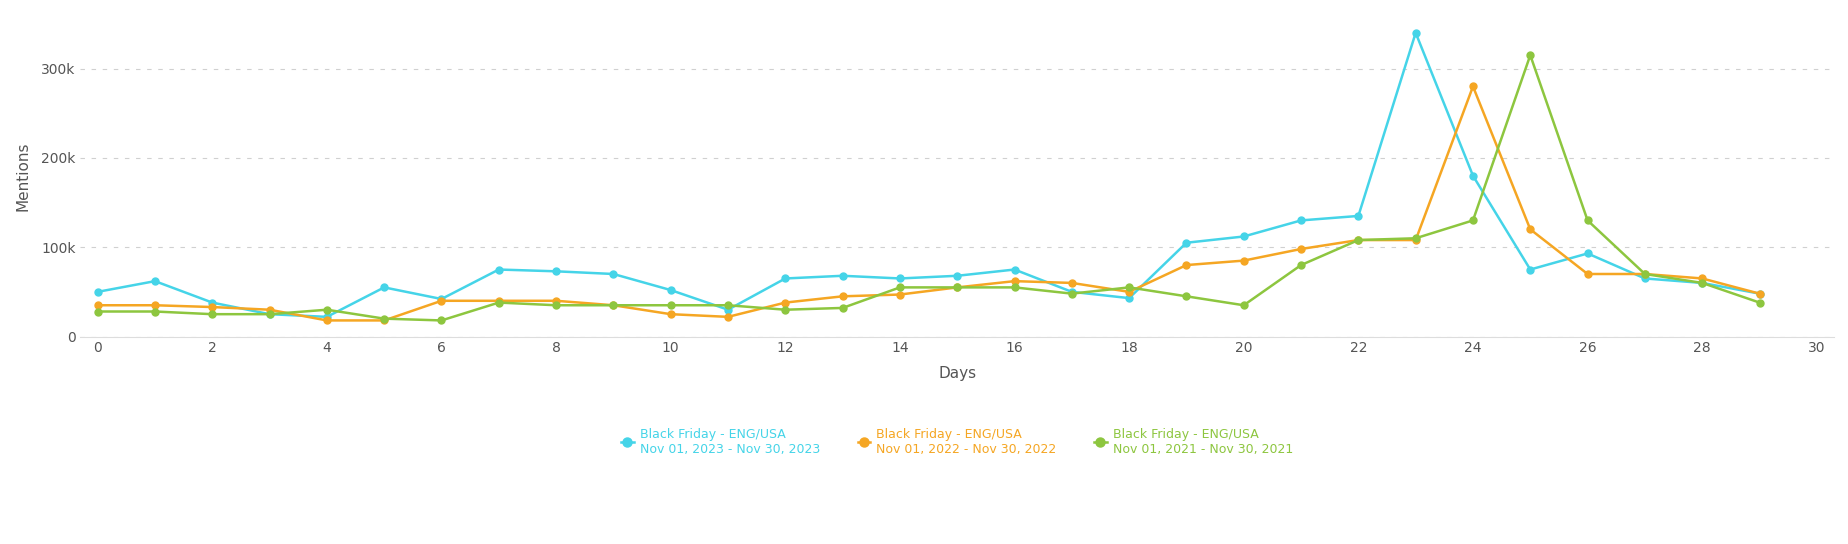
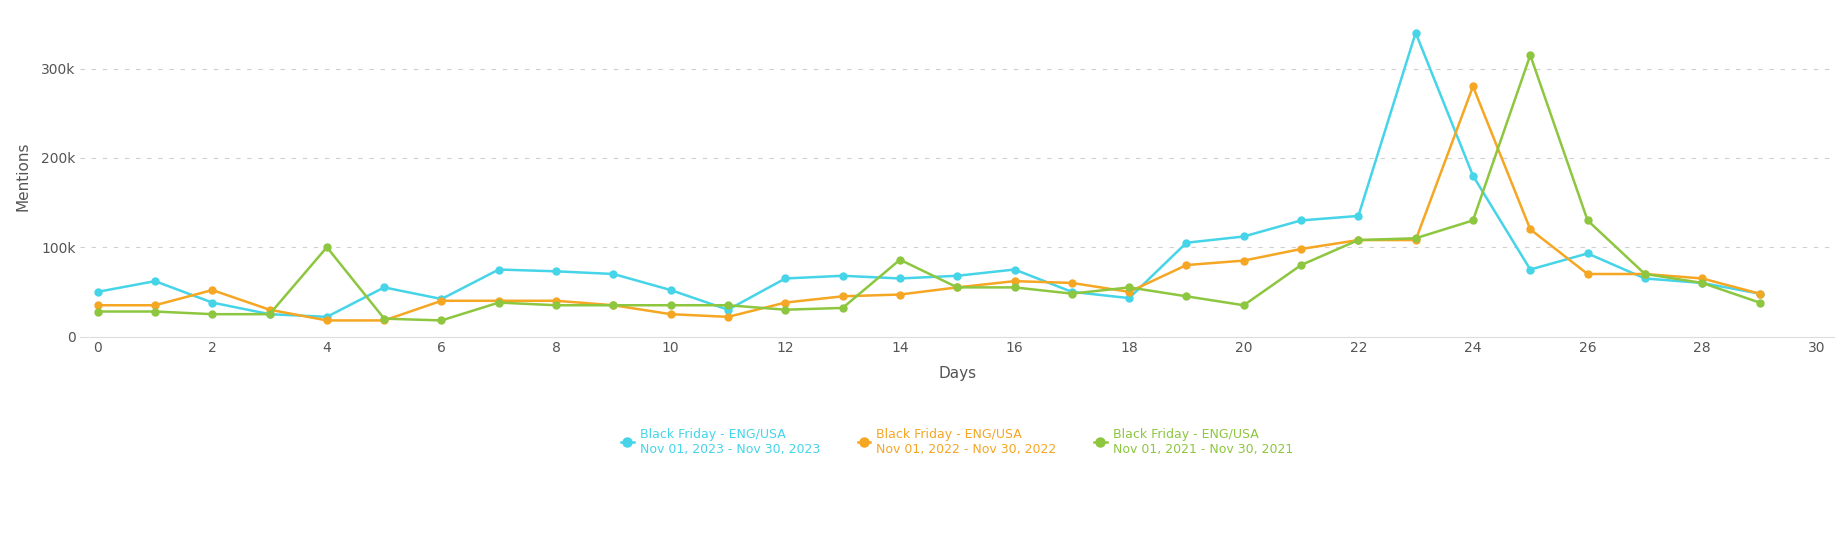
Black Friday - ENG/USA Nov 01, 2022 - Nov 30, 2022/2: 33k -> 52k
Black Friday - ENG/USA Nov 01, 2021 - Nov 30, 2021/4: 30k -> 100k
Black Friday - ENG/USA Nov 01, 2021 - Nov 30, 2021/14: 55k -> 86k
